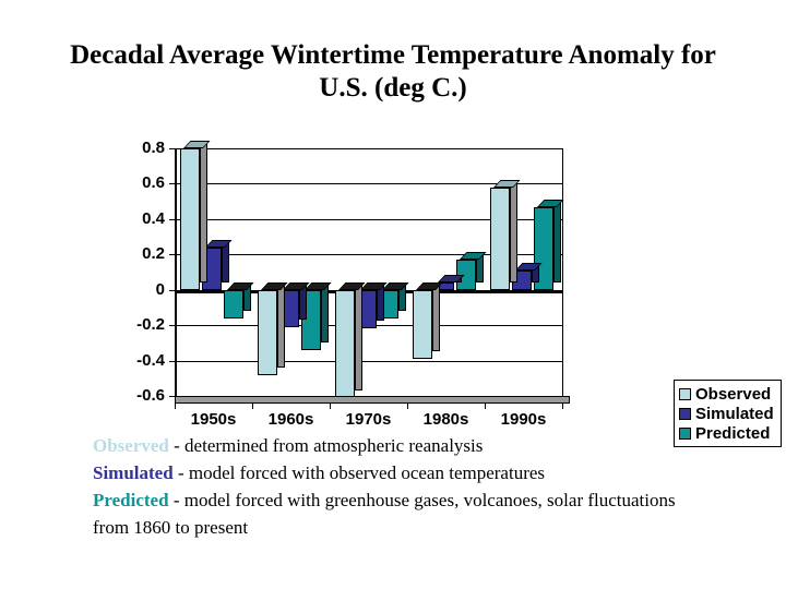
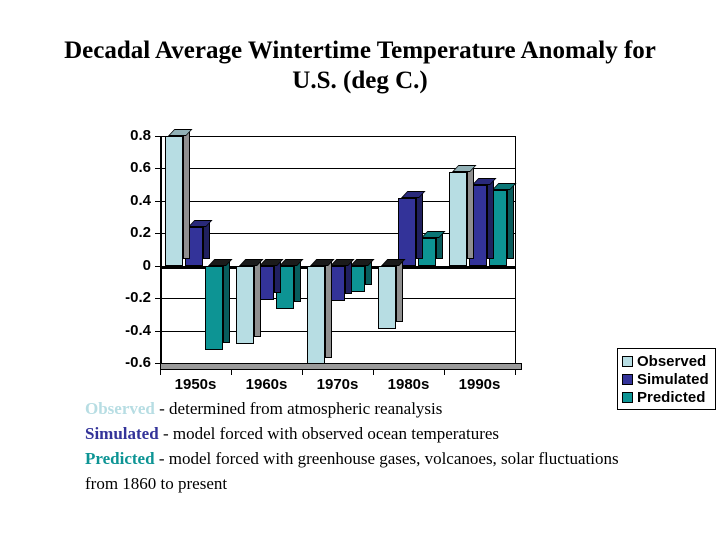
Predicted/1950s: -0.16 -> -0.52
Predicted/1960s: -0.34 -> -0.27
Simulated/1980s: 0.04 -> 0.42
Simulated/1990s: 0.11 -> 0.50
